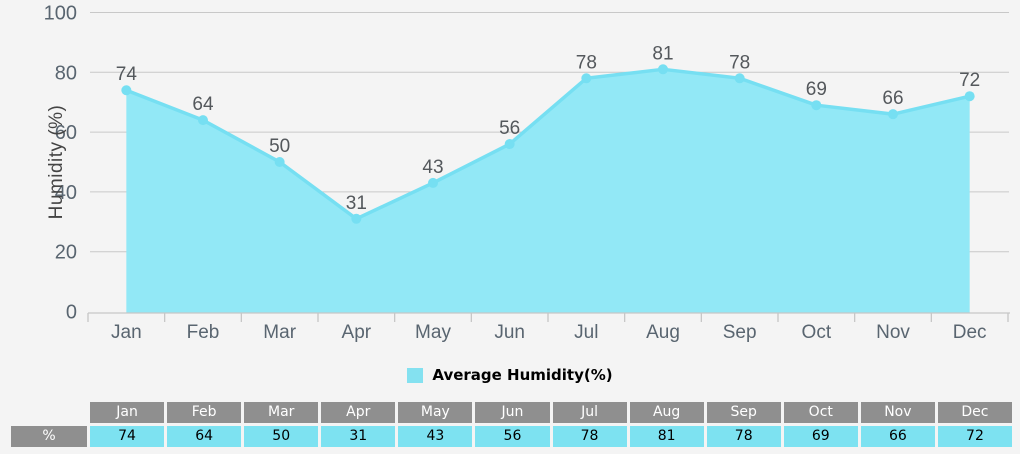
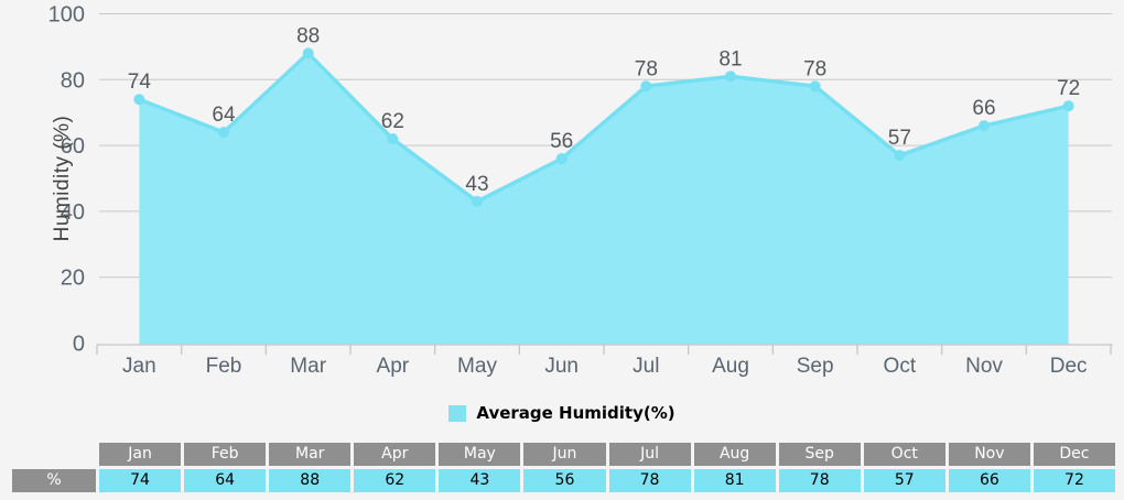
Mar: 50 -> 88
Apr: 31 -> 62
Oct: 69 -> 57
